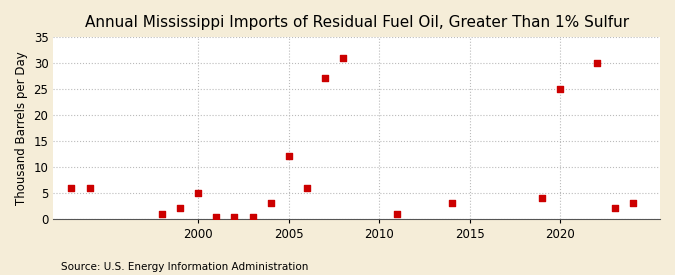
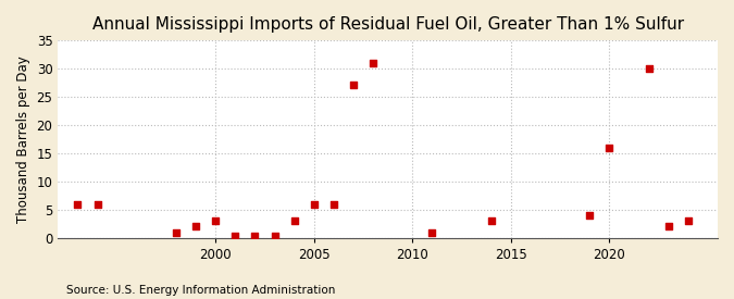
2000: 5.0 -> 3.0
2005: 12.0 -> 6.0
2020: 25.0 -> 16.0
